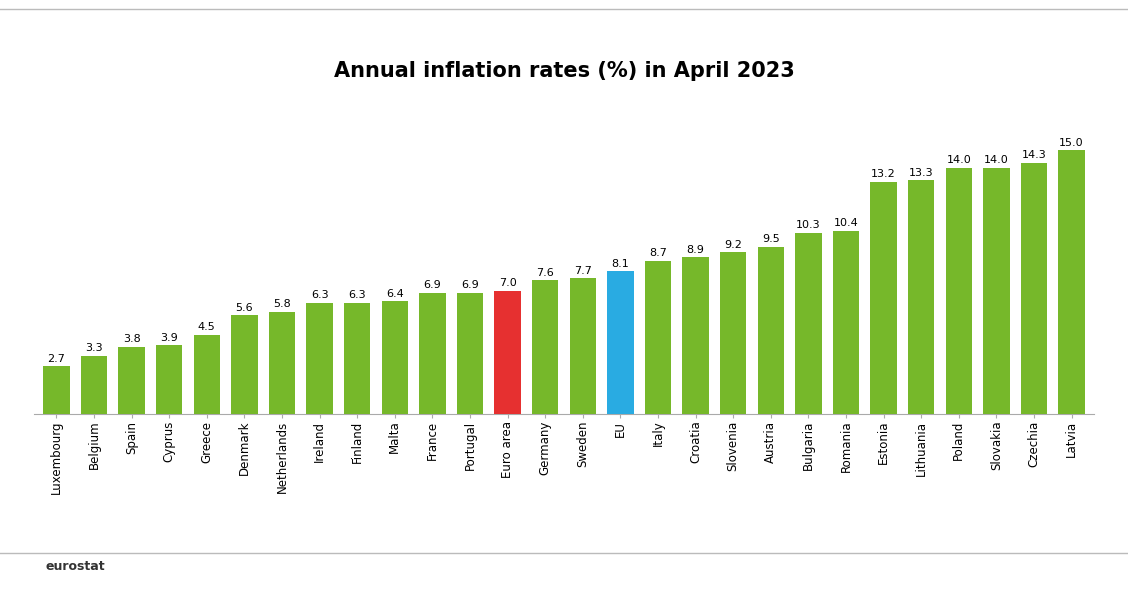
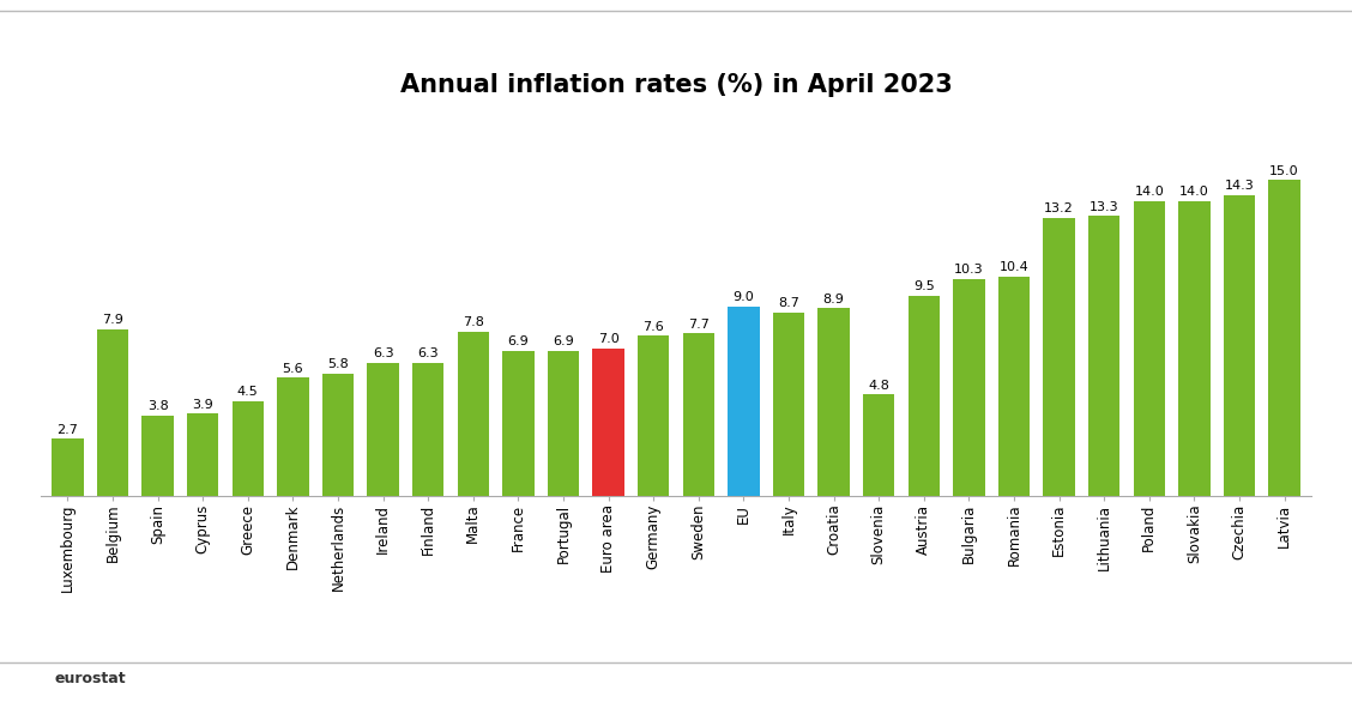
Belgium: 3.3 -> 7.9
Malta: 6.4 -> 7.8
EU: 8.1 -> 9.0
Slovenia: 9.2 -> 4.8
